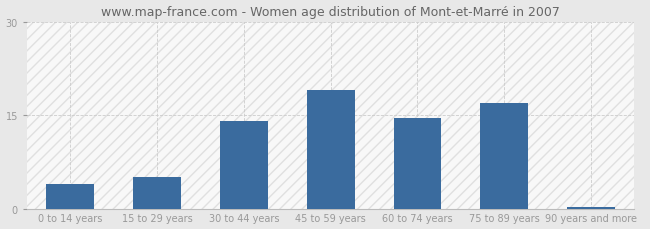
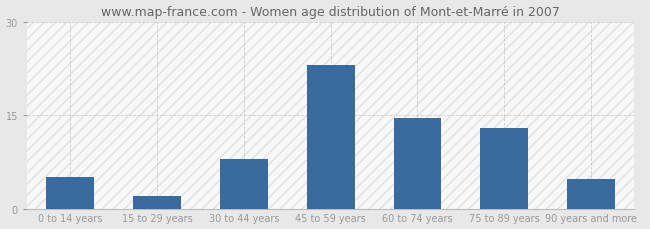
0 to 14 years: 4.0 -> 5.0
15 to 29 years: 5.0 -> 2.0
30 to 44 years: 14.0 -> 8.0
45 to 59 years: 19.0 -> 23.0
75 to 89 years: 17.0 -> 13.0
90 years and more: 0.3 -> 4.8
